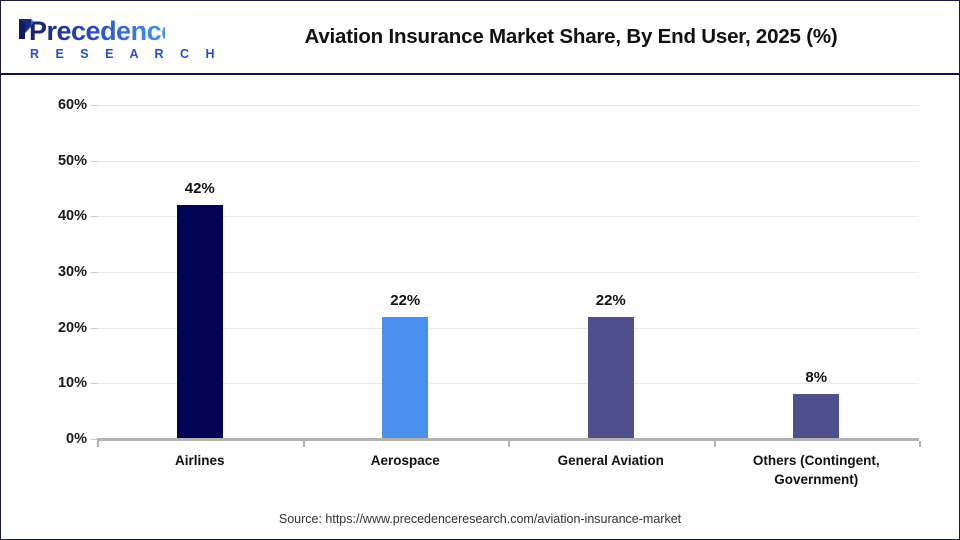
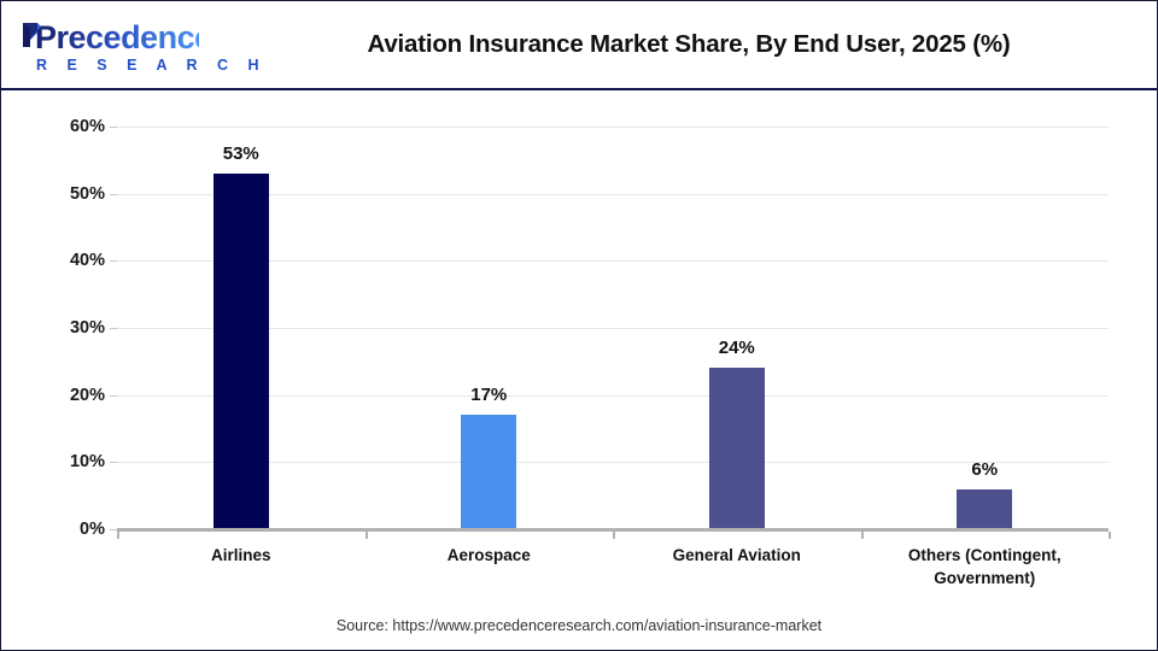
Airlines: 42% -> 53%
Aerospace: 22% -> 17%
General Aviation: 22% -> 24%
Others (Contingent, Government): 8% -> 6%
